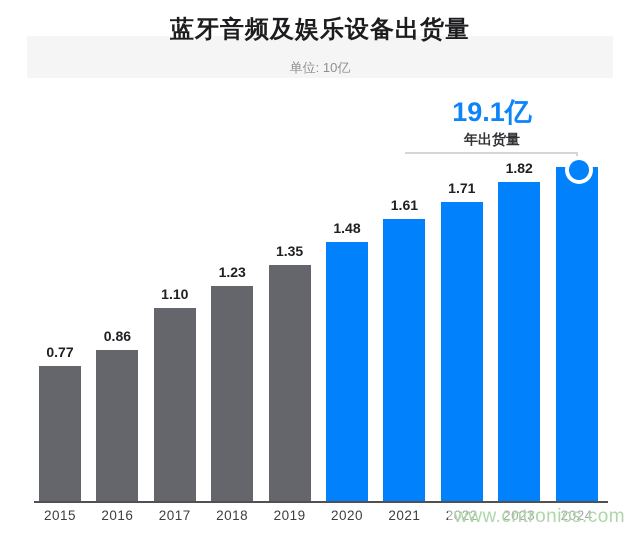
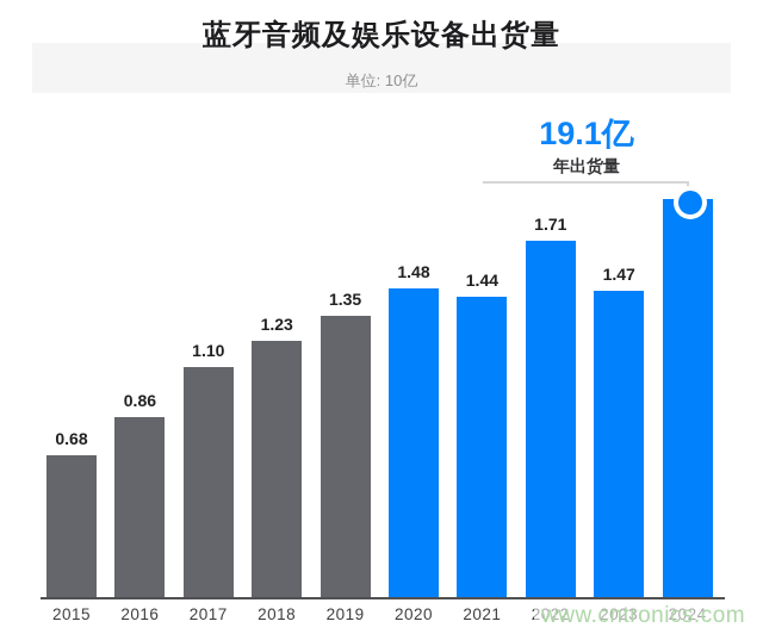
2015: 0.77 -> 0.68
2021: 1.61 -> 1.44
2023: 1.82 -> 1.47
